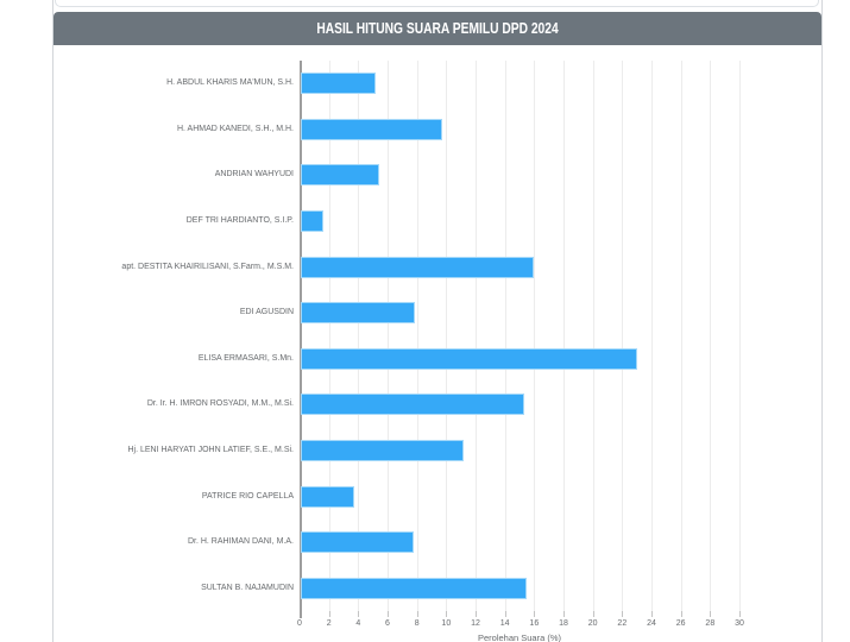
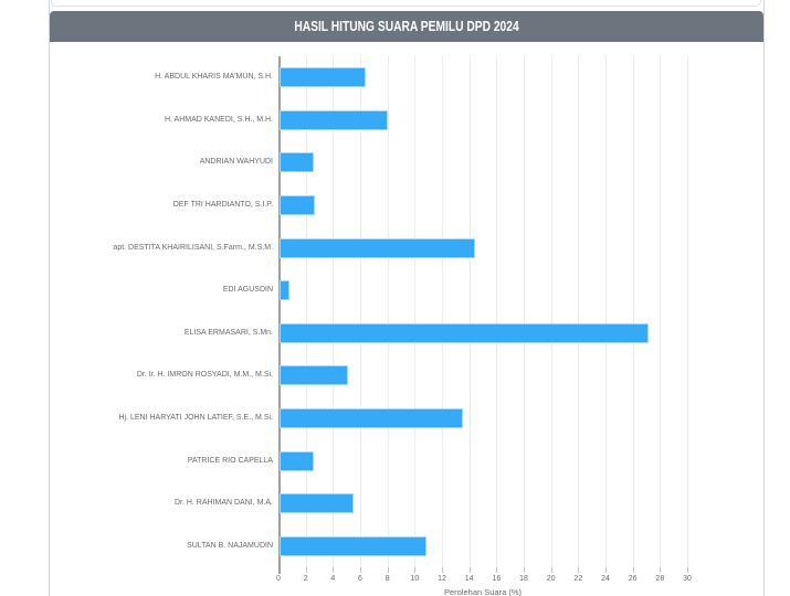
H. ABDUL KHARIS MA'MUN, S.H.: 5.2 -> 6.4
H. AHMAD KANEDI, S.H., M.H.: 9.7 -> 8.0
ANDRIAN WAHYUDI: 5.4 -> 2.6
DEF TRI HARDIANTO, S.I.P.: 1.6 -> 2.7
apt. DESTITA KHAIRILISANI, S.Farm., M.S.M.: 16.0 -> 14.4
EDI AGUSDIN: 7.9 -> 0.8
ELISA ERMASARI, S.Mn.: 23.0 -> 27.2
Dr. Ir. H. IMRON ROSYADI, M.M., M.Si.: 15.3 -> 5.1
Hj. LENI HARYATI JOHN LATIEF, S.E., M.Si.: 11.2 -> 13.5
PATRICE RIO CAPELLA: 3.7 -> 2.6
Dr. H. RAHIMAN DANI, M.A.: 7.8 -> 5.5
SULTAN B. NAJAMUDIN: 15.5 -> 10.9
